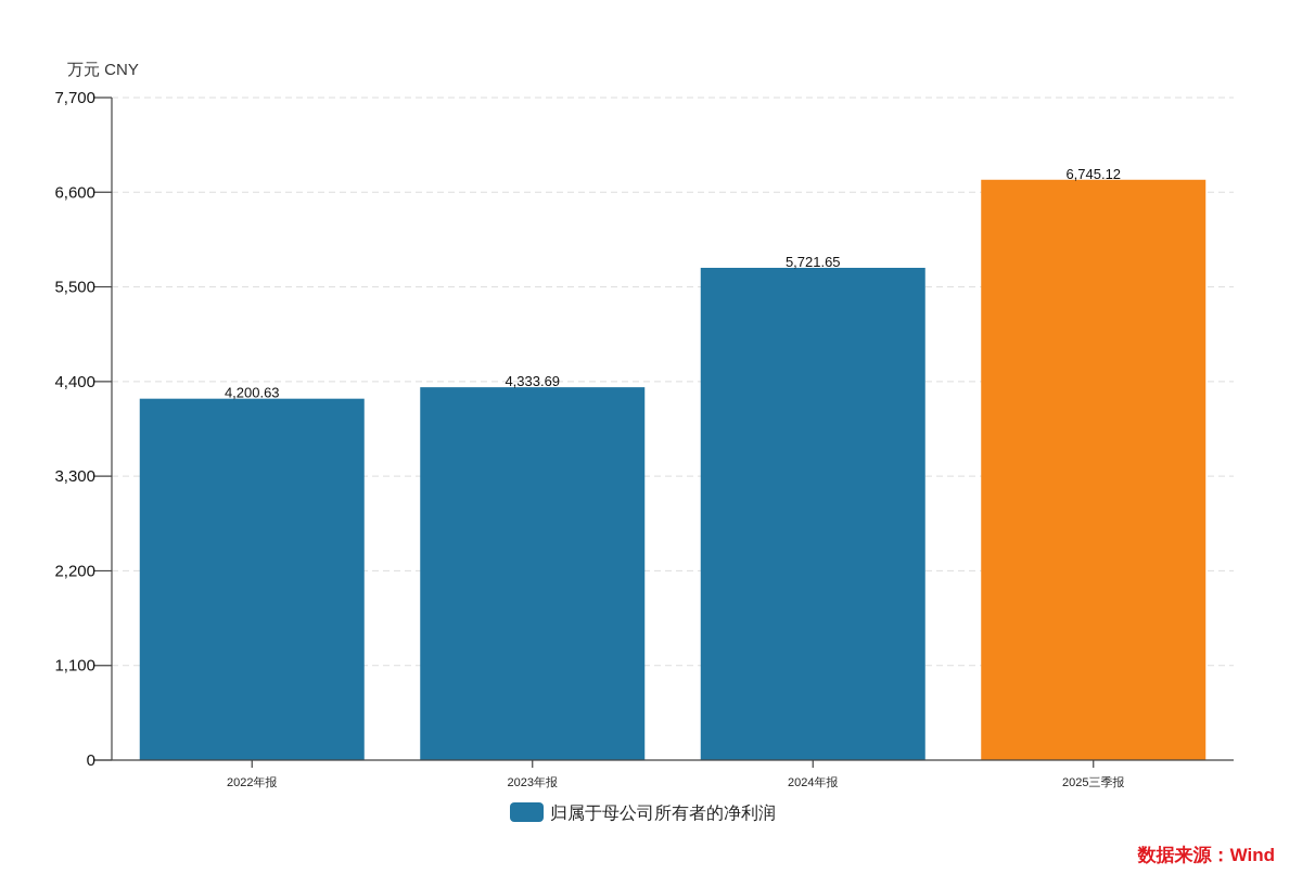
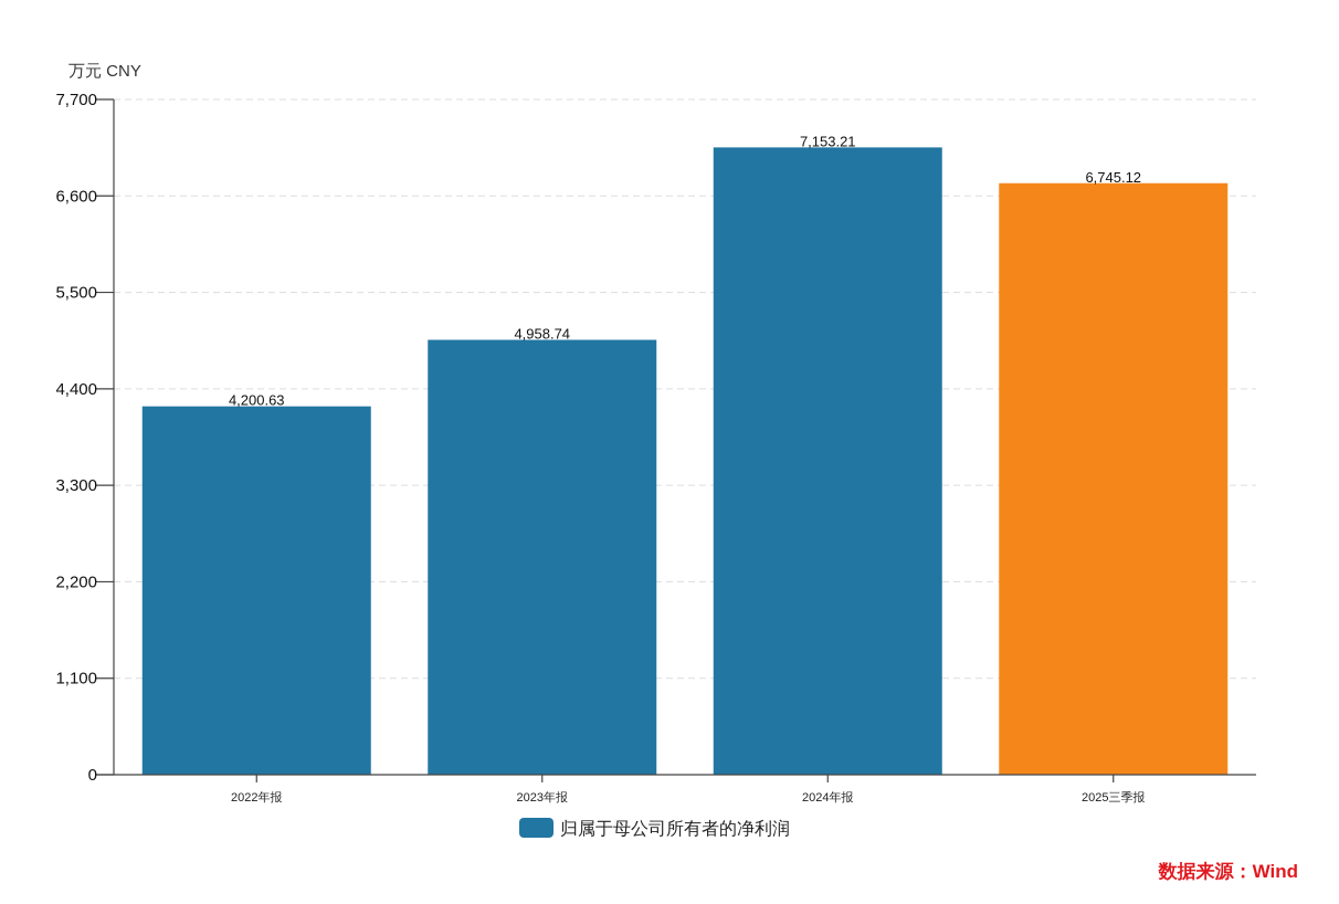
2023年报: 4,333.69 -> 4,958.74
2024年报: 5,721.65 -> 7,153.21
